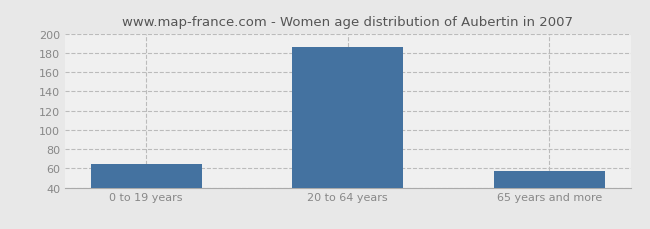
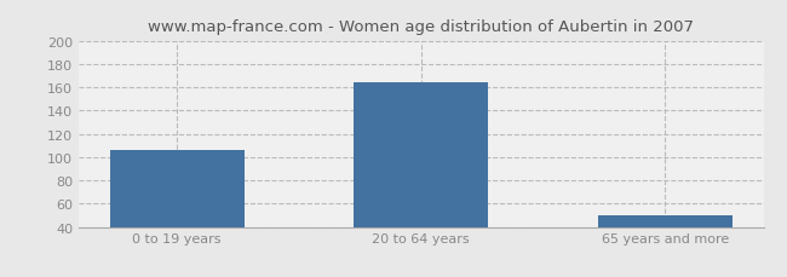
0 to 19 years: 64 -> 106
20 to 64 years: 186 -> 164
65 years and more: 57 -> 50
